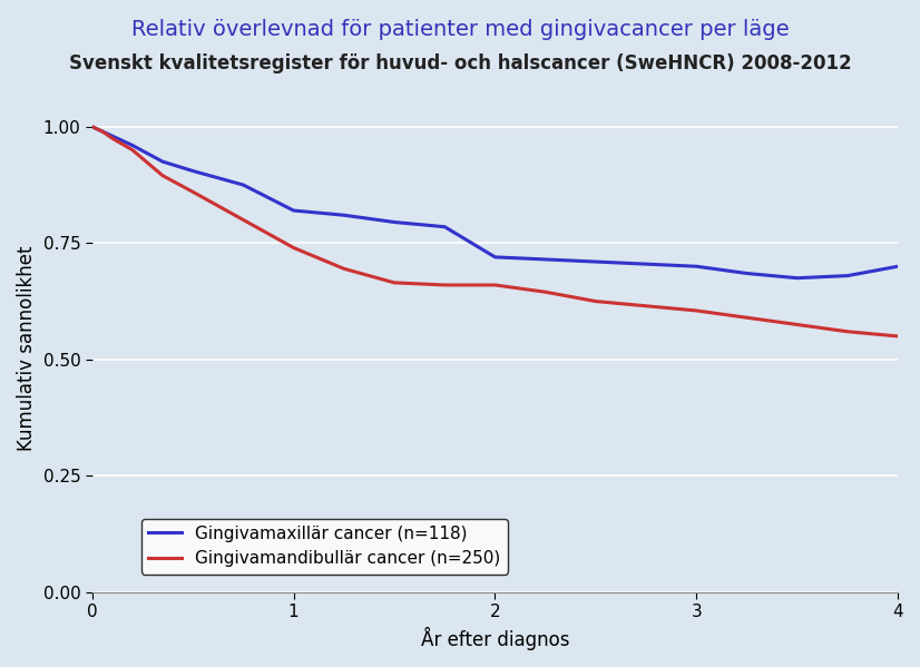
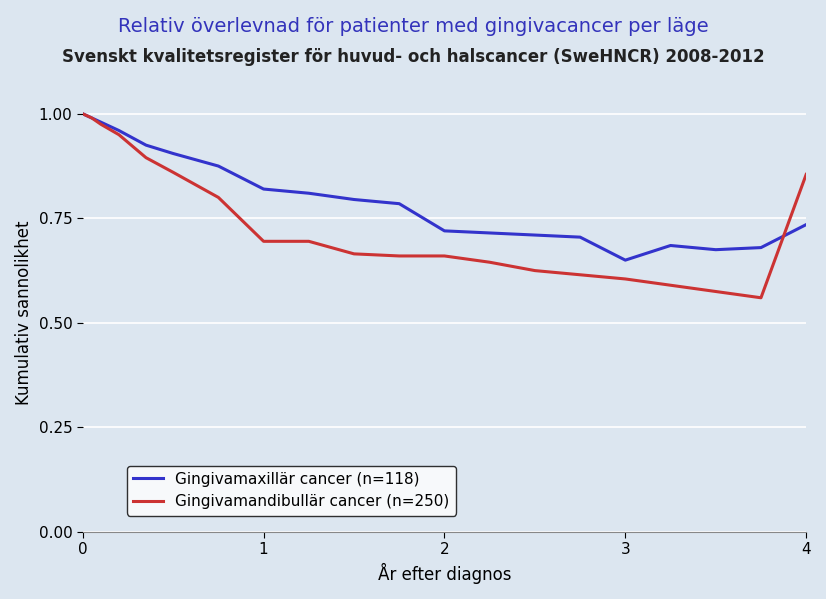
Gingivamandibullär cancer (n=250)/1: 0.740 -> 0.695
Gingivamaxillär cancer (n=118)/3: 0.700 -> 0.650
Gingivamaxillär cancer (n=118)/4: 0.700 -> 0.735
Gingivamandibullär cancer (n=250)/4: 0.550 -> 0.855
